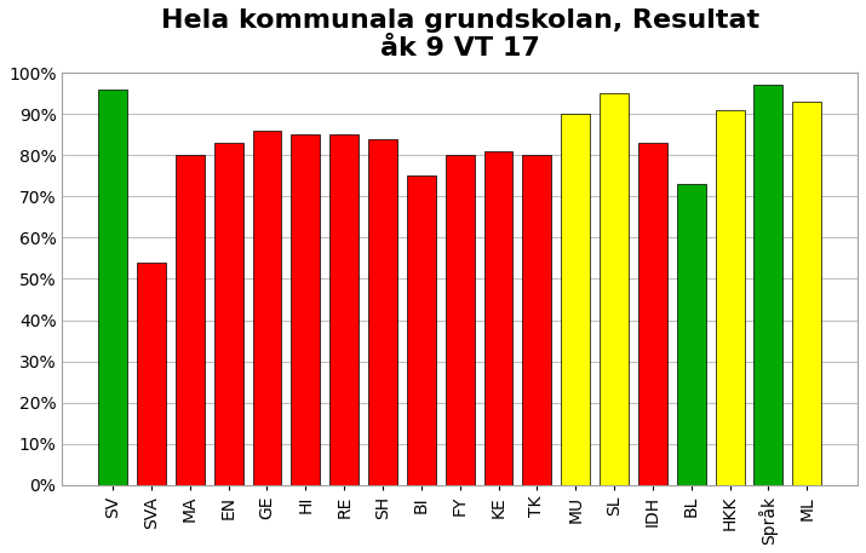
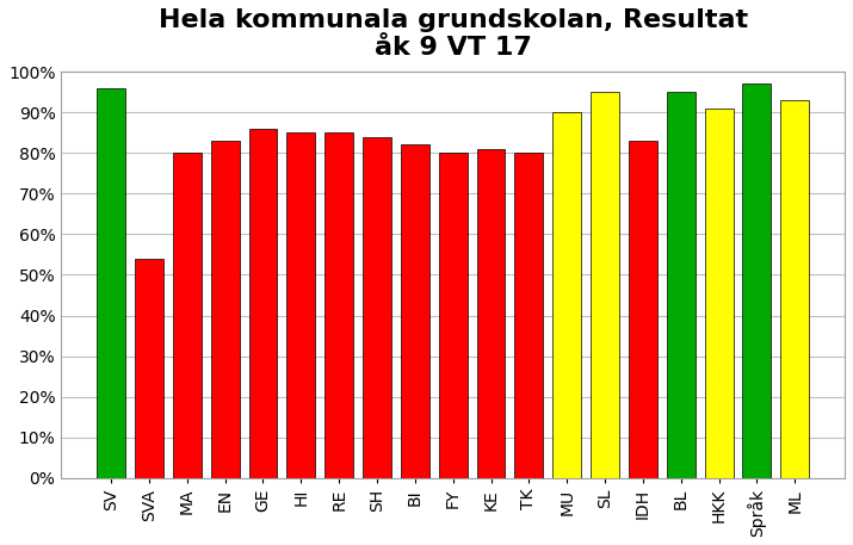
BI: 75% -> 82%
BL: 73% -> 95%
